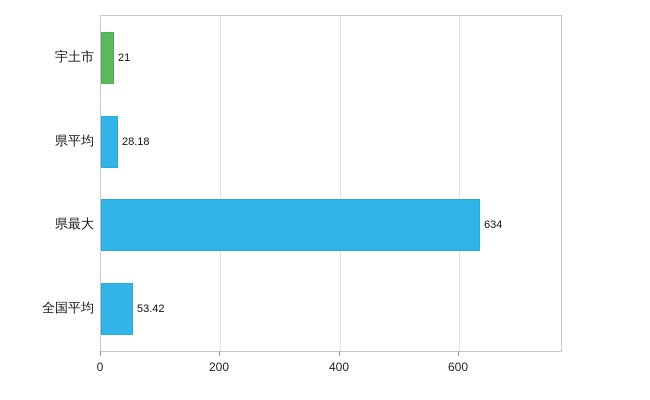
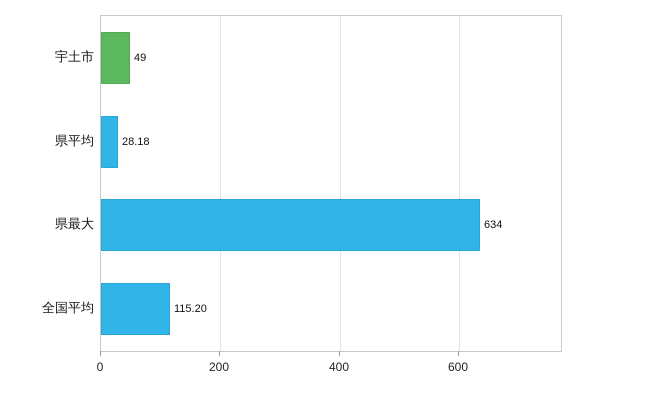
宇土市: 21 -> 49
全国平均: 53.42 -> 115.20
